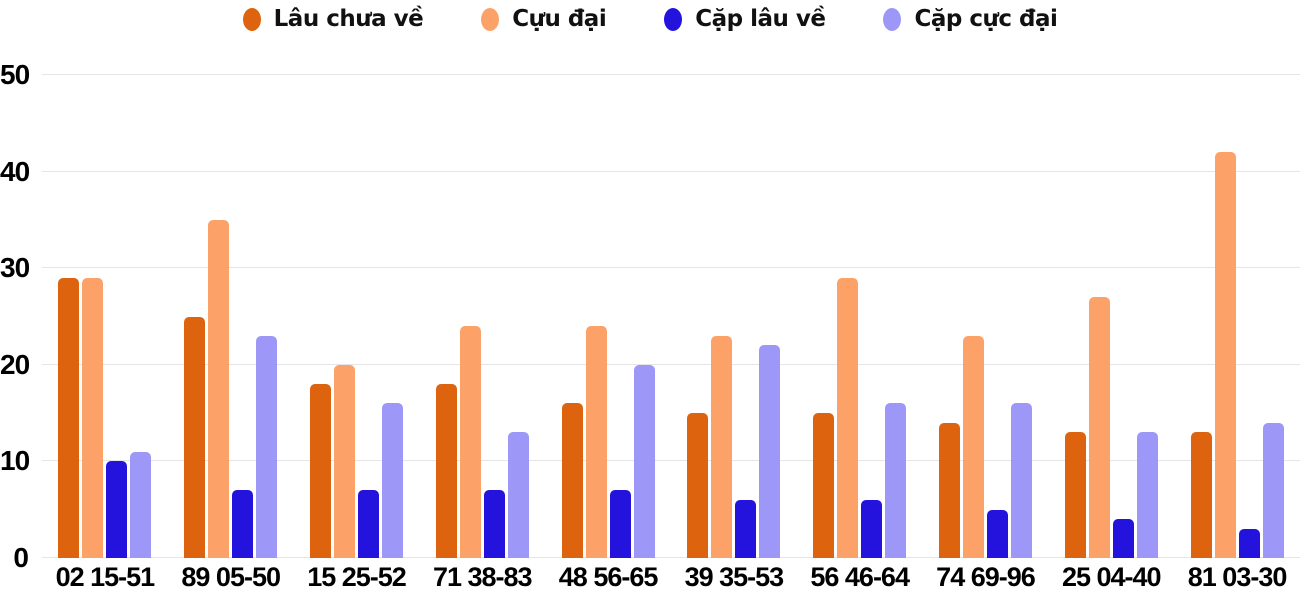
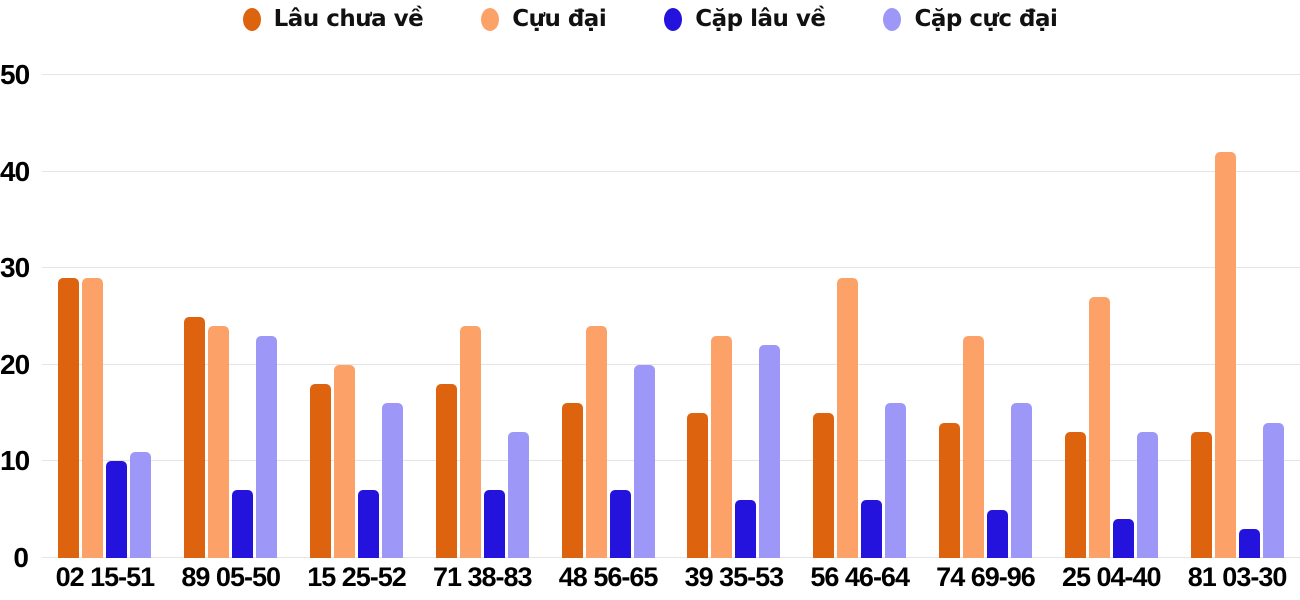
Cựu đại/89 05-50: 35 -> 24
